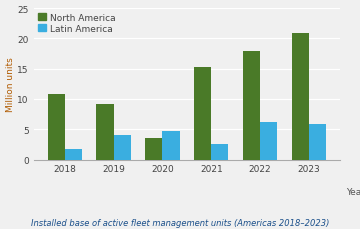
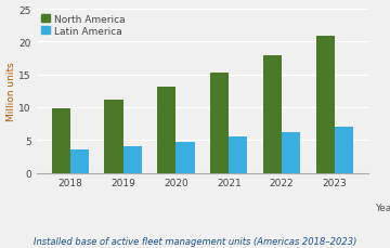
North America/2018: 10.8 -> 9.8
Latin America/2018: 1.8 -> 3.6
North America/2019: 9.2 -> 11.2
North America/2020: 3.6 -> 13.2
Latin America/2021: 2.6 -> 5.5
Latin America/2023: 5.8 -> 7.1
